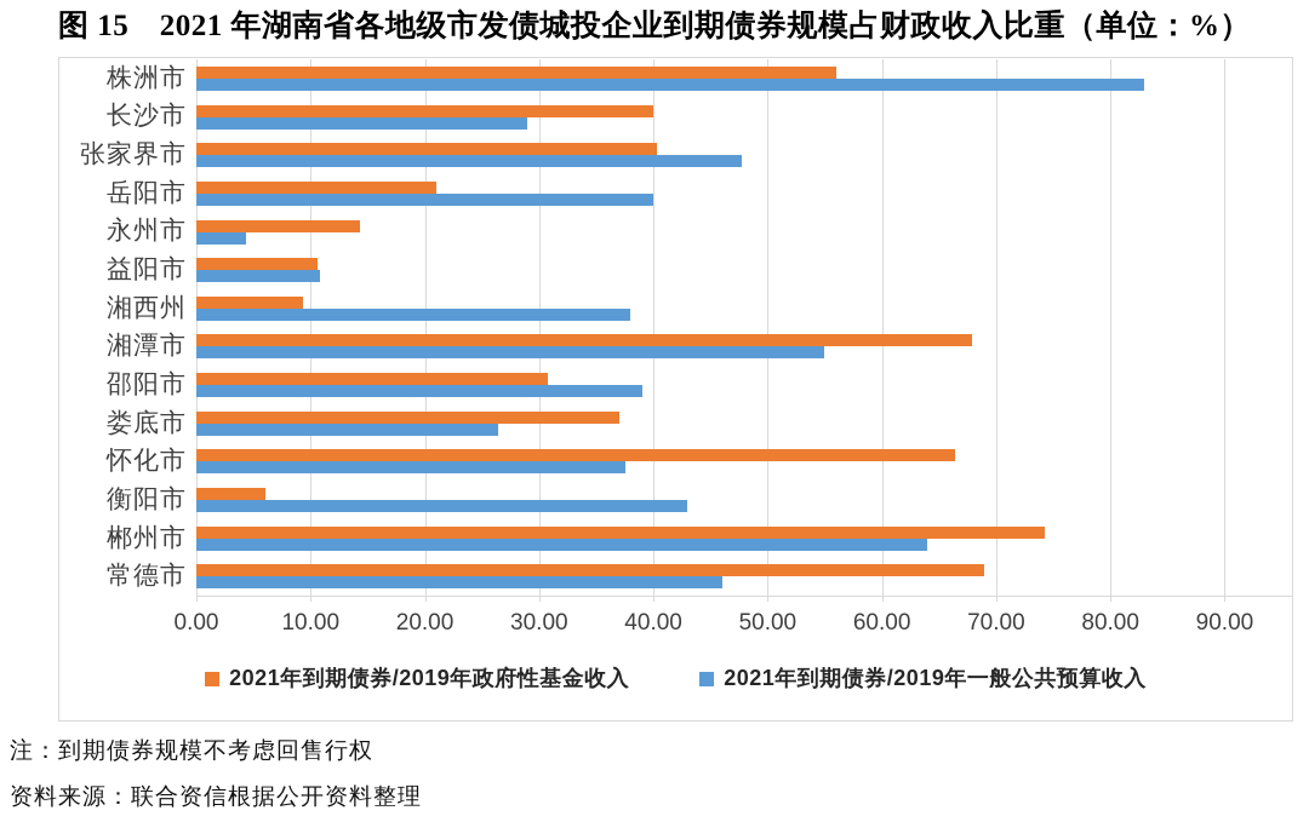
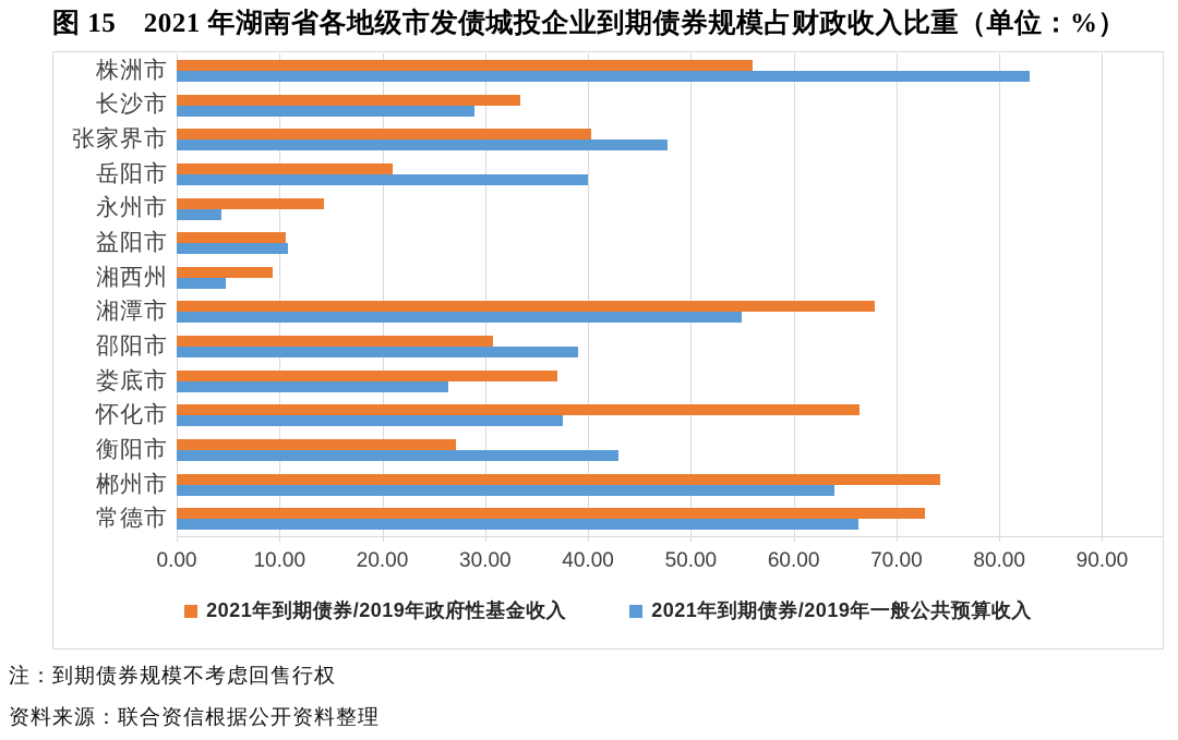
2021年到期债券/2019年政府性基金收入/长沙市: 40 -> 33
2021年到期债券/2019年一般公共预算收入/湘西州: 38 -> 5
2021年到期债券/2019年政府性基金收入/衡阳市: 6 -> 27
2021年到期债券/2019年政府性基金收入/常德市: 69 -> 73
2021年到期债券/2019年一般公共预算收入/常德市: 46 -> 66
